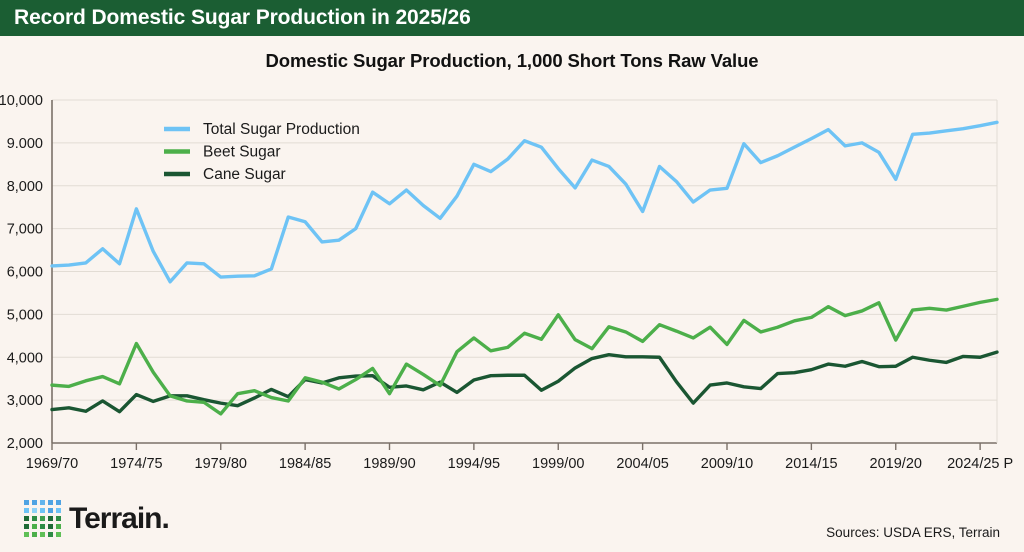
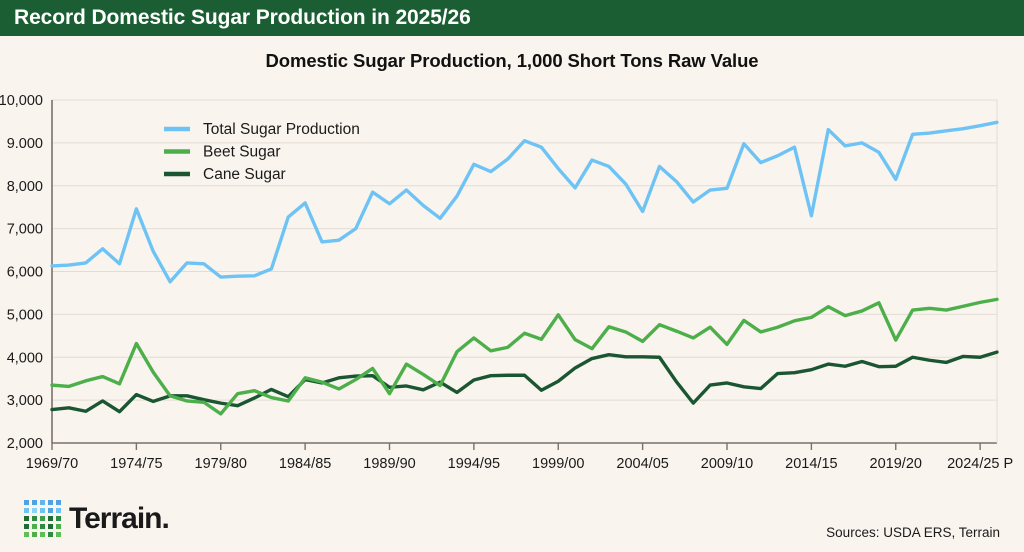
Total Sugar Production/1984/85: 7200 -> 7600
Total Sugar Production/2014/15: 9100 -> 7300
